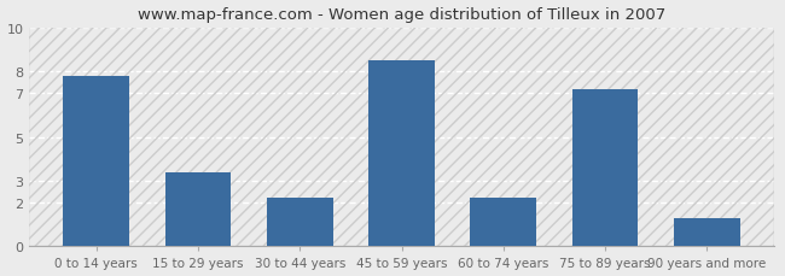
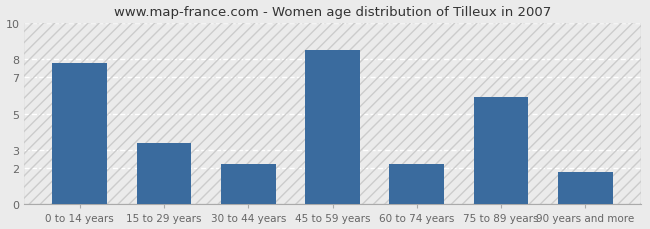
75 to 89 years: 7.2 -> 5.9
90 years and more: 1.3 -> 1.8
